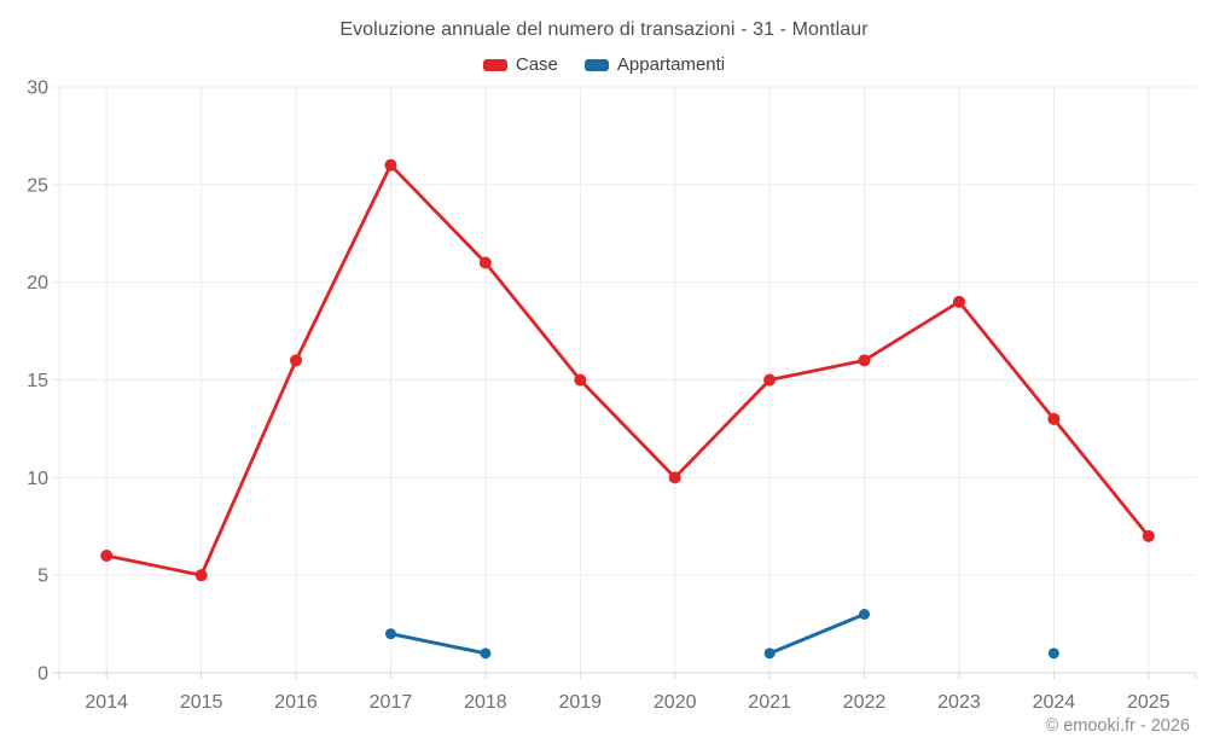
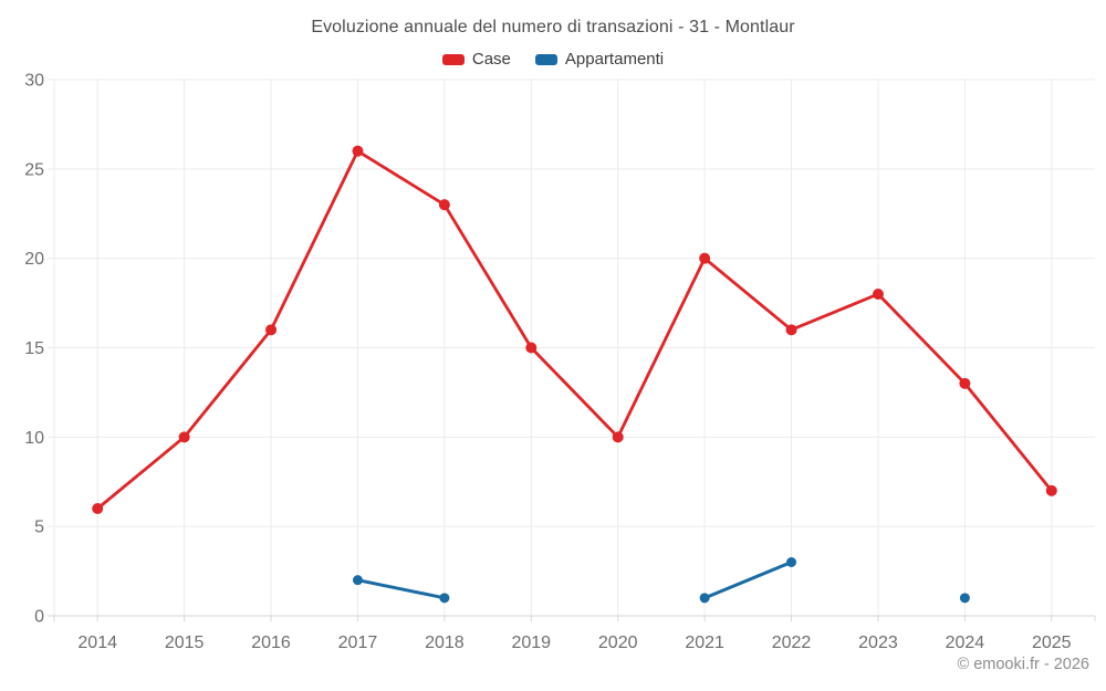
Case/2015: 5 -> 10
Case/2018: 21 -> 23
Case/2021: 15 -> 20
Case/2023: 19 -> 18
